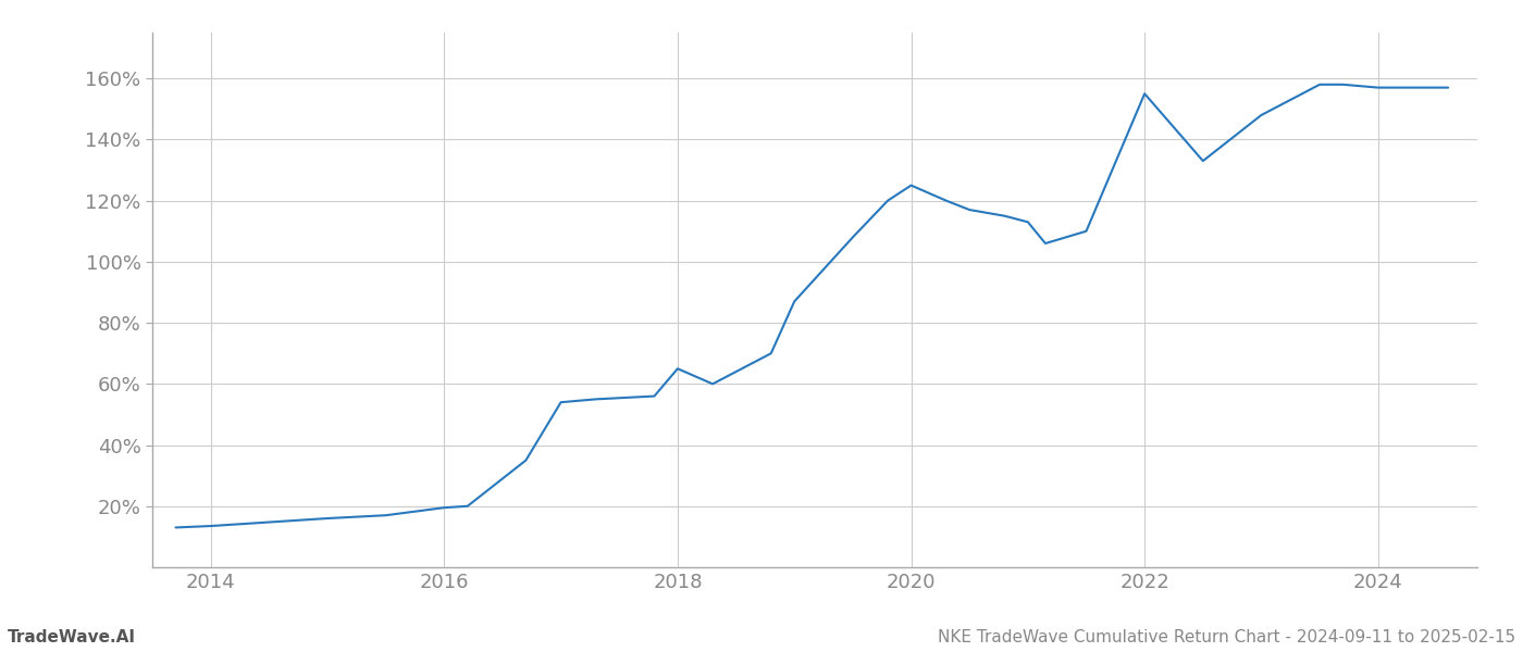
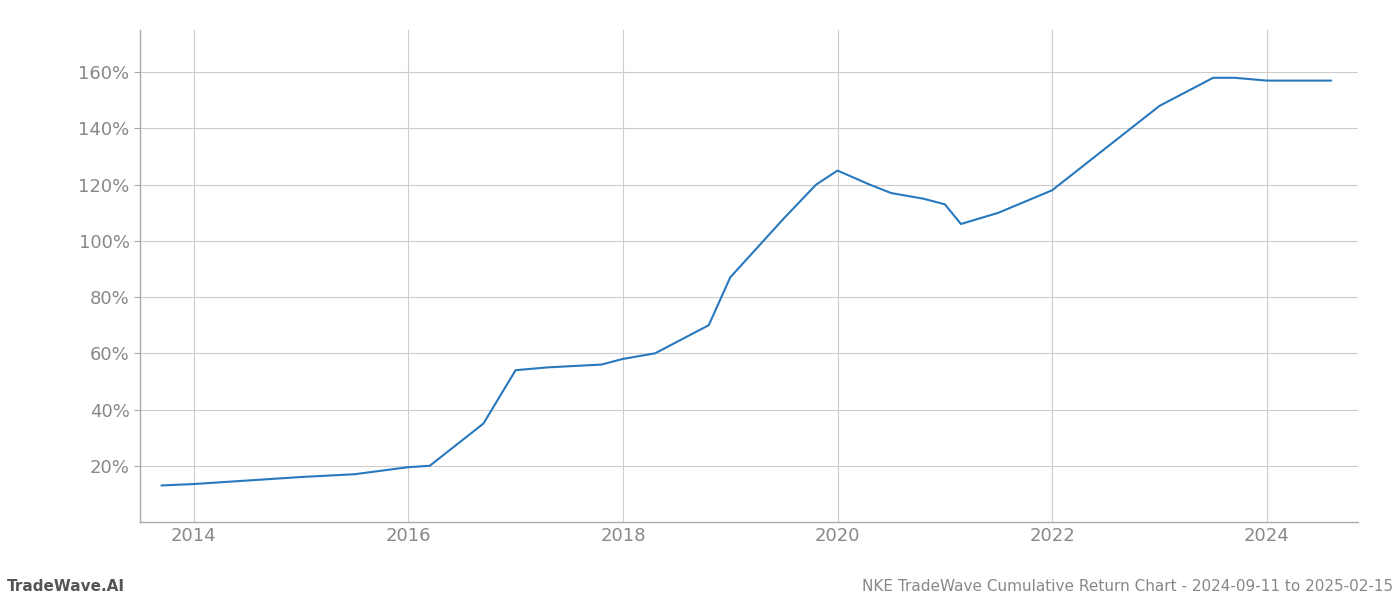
2018: 65.0% -> 58.0%
2022: 155.0% -> 118.0%
